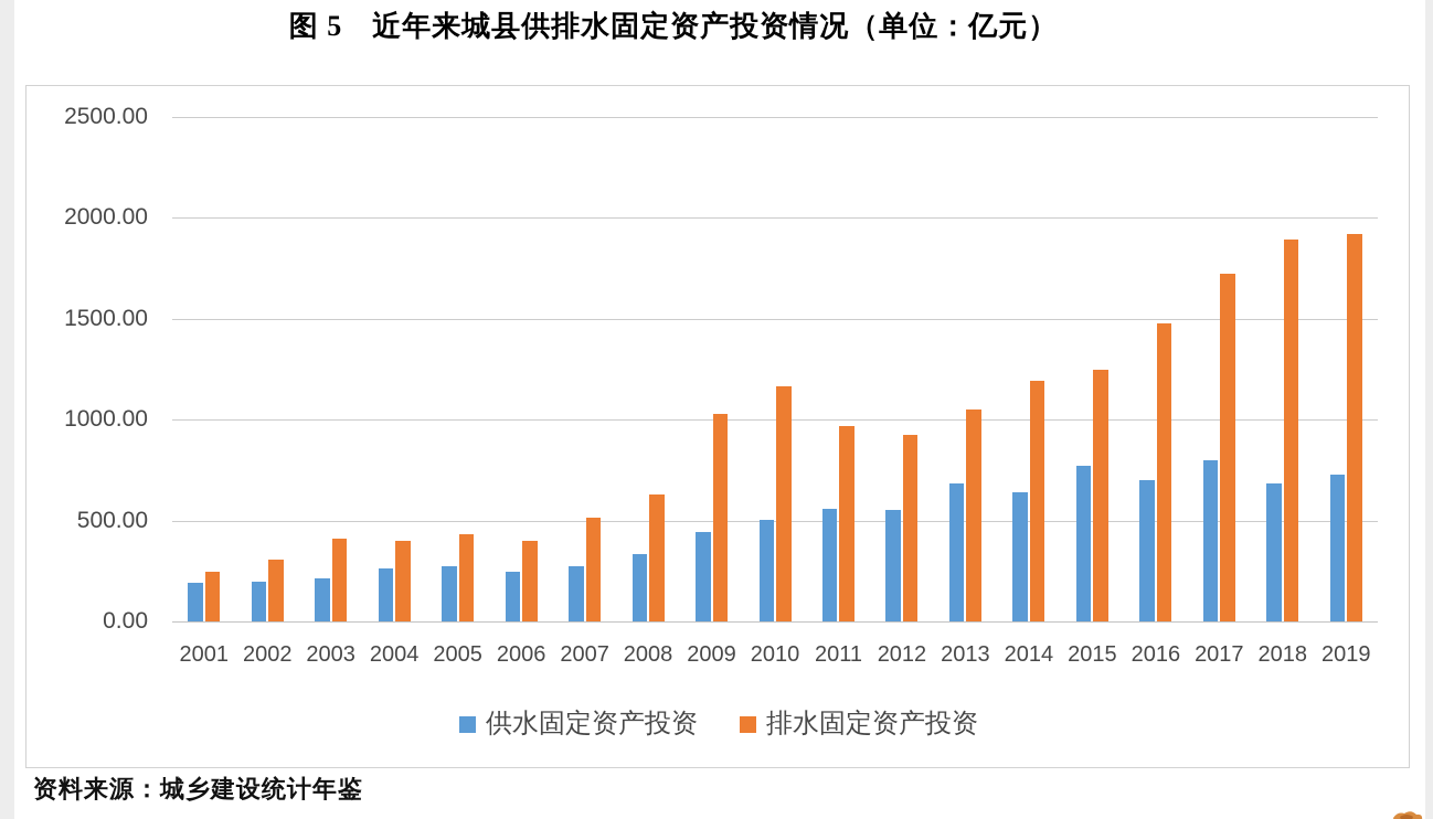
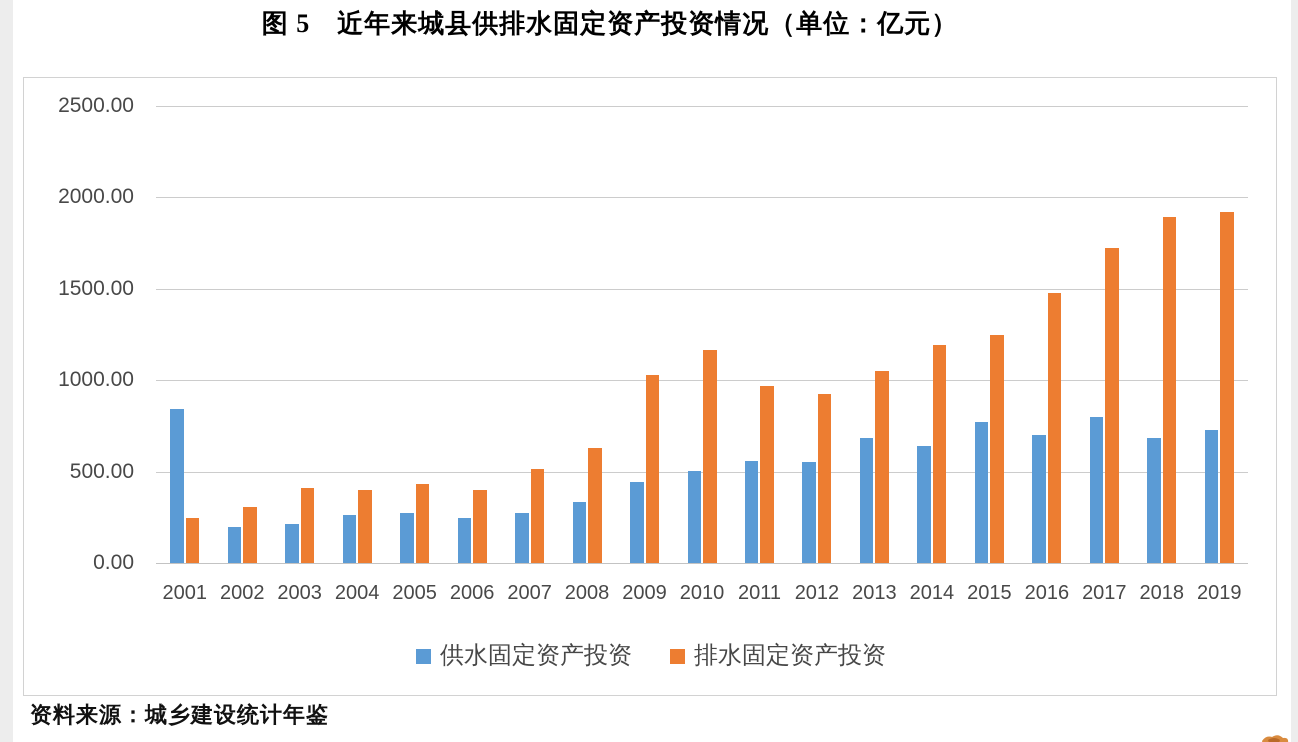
供水固定资产投资/2001: 190 -> 840
